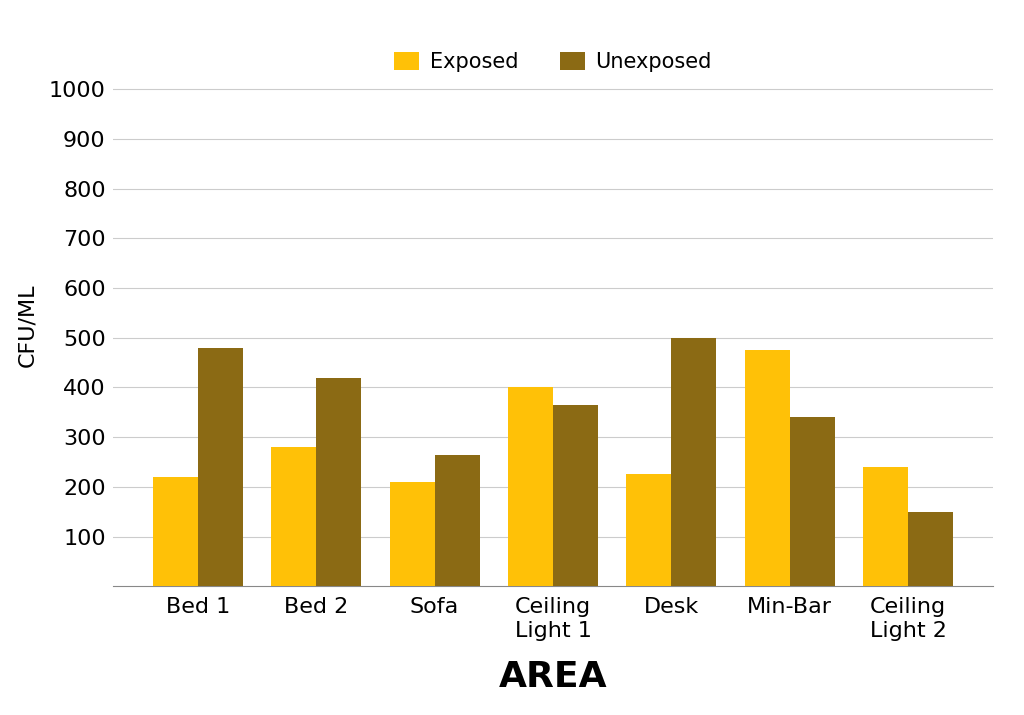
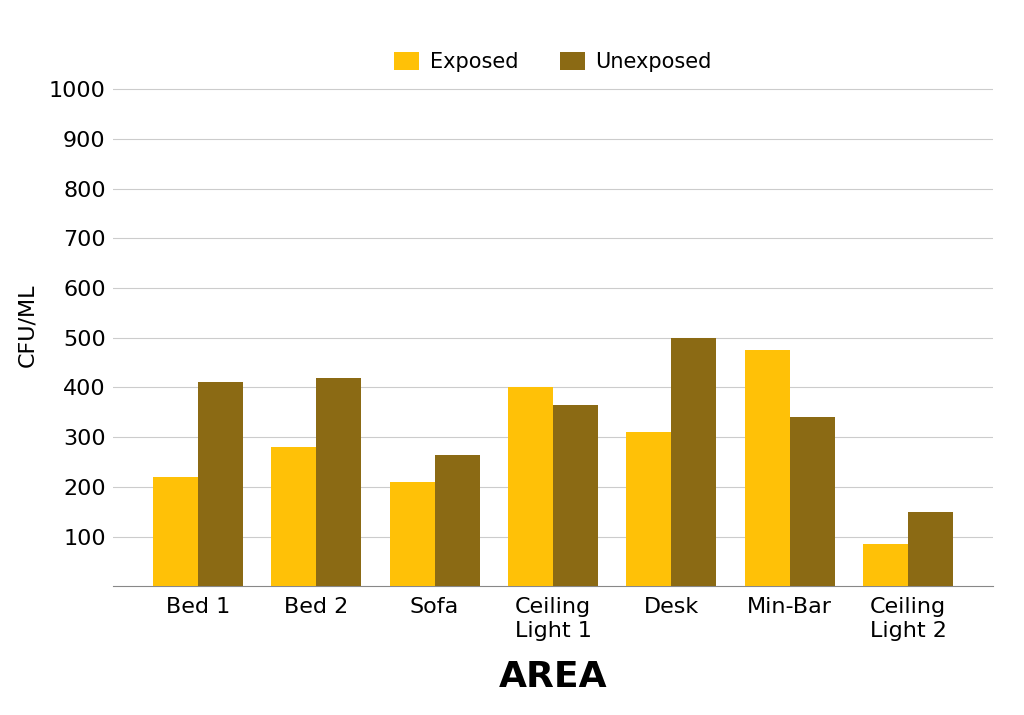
Unexposed/Bed 1: 480 -> 410
Exposed/Desk: 225 -> 310
Exposed/Ceiling Light 2: 240 -> 85
